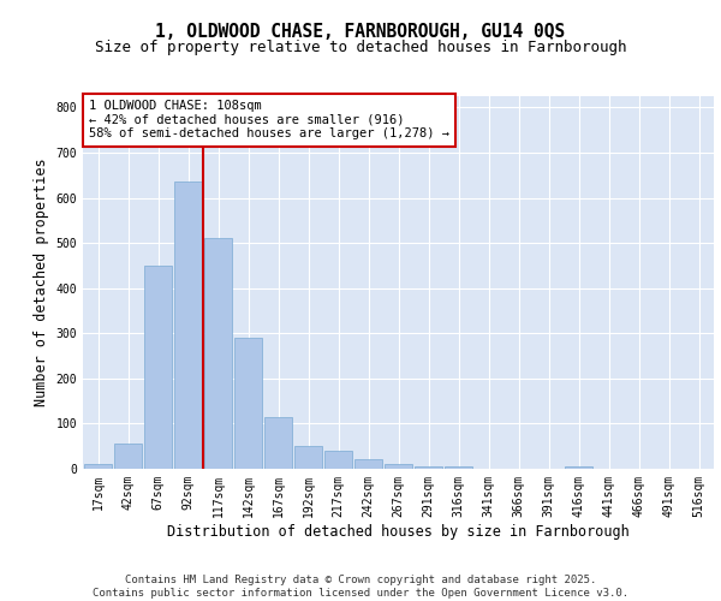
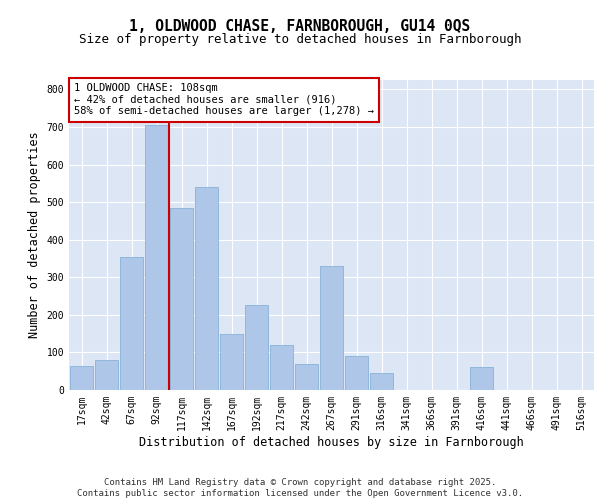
17sqm: 10 -> 65
42sqm: 55 -> 80
67sqm: 450 -> 355
92sqm: 635 -> 705
117sqm: 510 -> 485
142sqm: 290 -> 540
167sqm: 115 -> 150
192sqm: 50 -> 225
217sqm: 40 -> 120
242sqm: 20 -> 70
267sqm: 10 -> 330
291sqm: 5 -> 90
316sqm: 5 -> 45
416sqm: 5 -> 60
